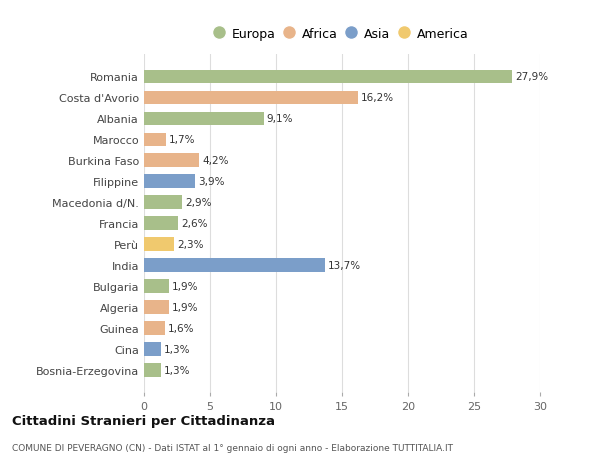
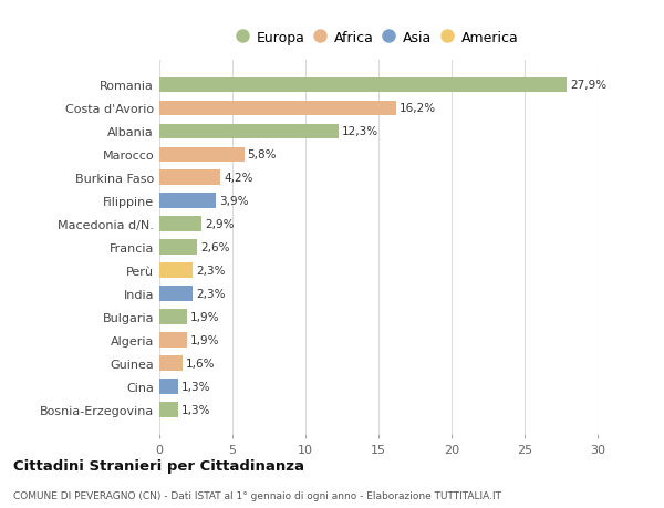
Albania: 9,1% -> 12,3%
Marocco: 1,7% -> 5,8%
India: 13,7% -> 2,3%
